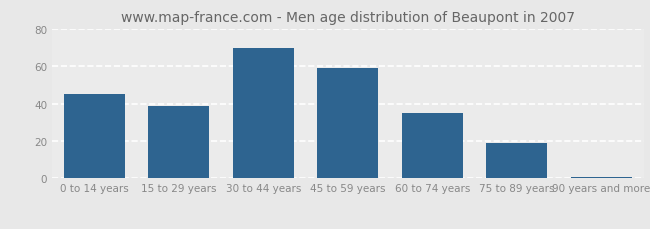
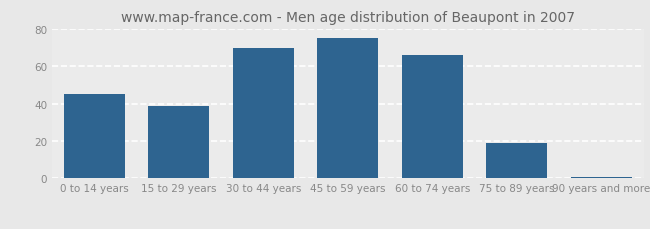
45 to 59 years: 59 -> 75
60 to 74 years: 35 -> 66
